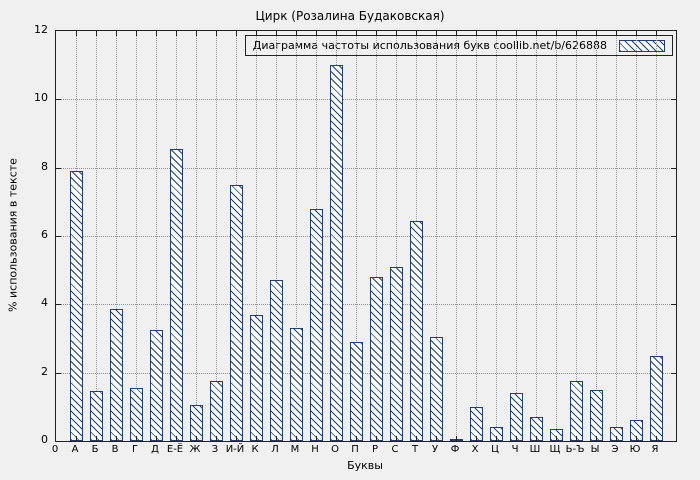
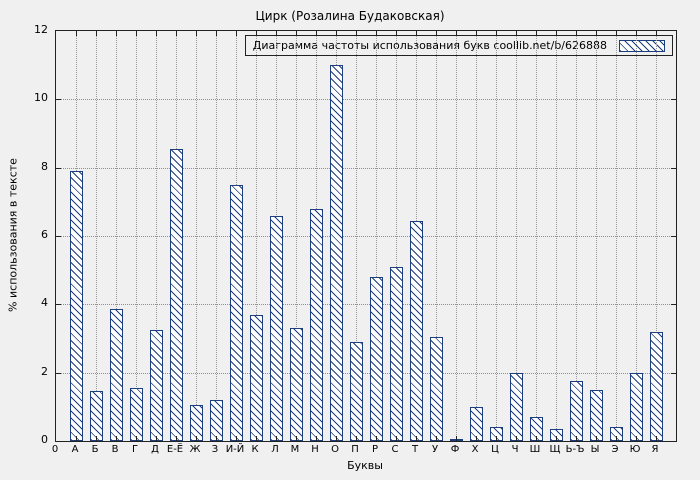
З: 1.8 -> 1.2
Л: 4.7 -> 6.6
Ч: 1.4 -> 2.0
Ю: 0.6 -> 2.0
Я: 2.5 -> 3.2
